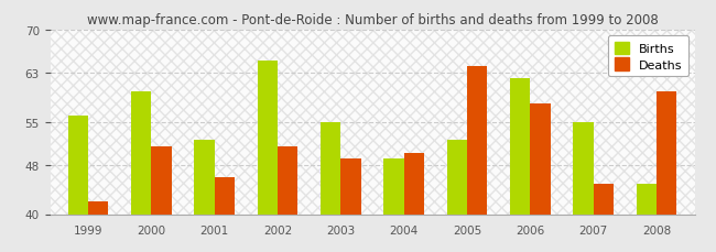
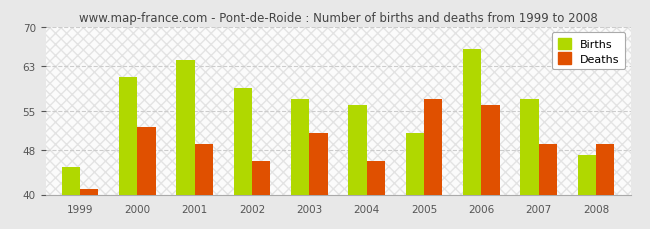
Births/1999: 56 -> 45
Deaths/1999: 42 -> 41
Births/2000: 60 -> 61
Deaths/2000: 51 -> 52
Births/2001: 52 -> 64
Deaths/2001: 46 -> 49
Births/2002: 65 -> 59
Deaths/2002: 51 -> 46
Births/2003: 55 -> 57
Deaths/2003: 49 -> 51
Births/2004: 49 -> 56
Deaths/2004: 50 -> 46
Births/2005: 52 -> 51
Deaths/2005: 64 -> 57
Births/2006: 62 -> 66
Deaths/2006: 58 -> 56
Births/2007: 55 -> 57
Deaths/2007: 45 -> 49
Births/2008: 45 -> 47
Deaths/2008: 60 -> 49
